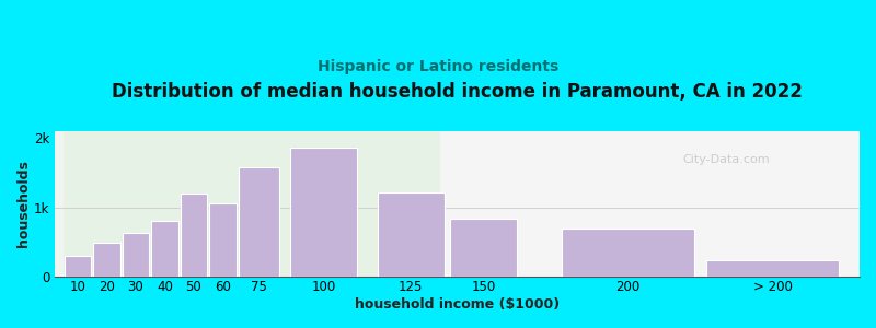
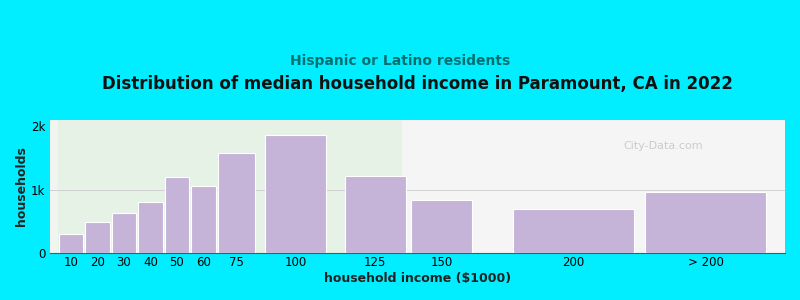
> 200: 0.25k -> 0.96k
